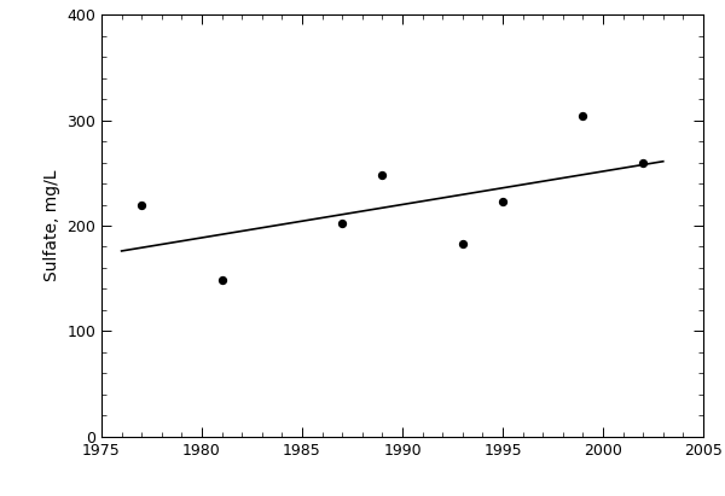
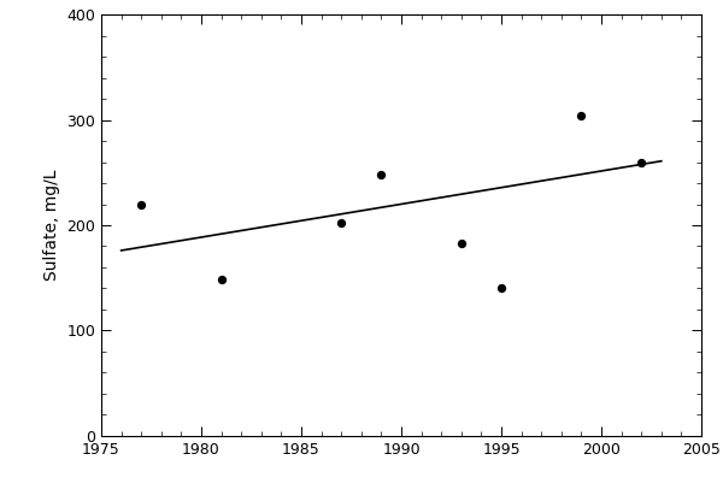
1995: 223 -> 140
